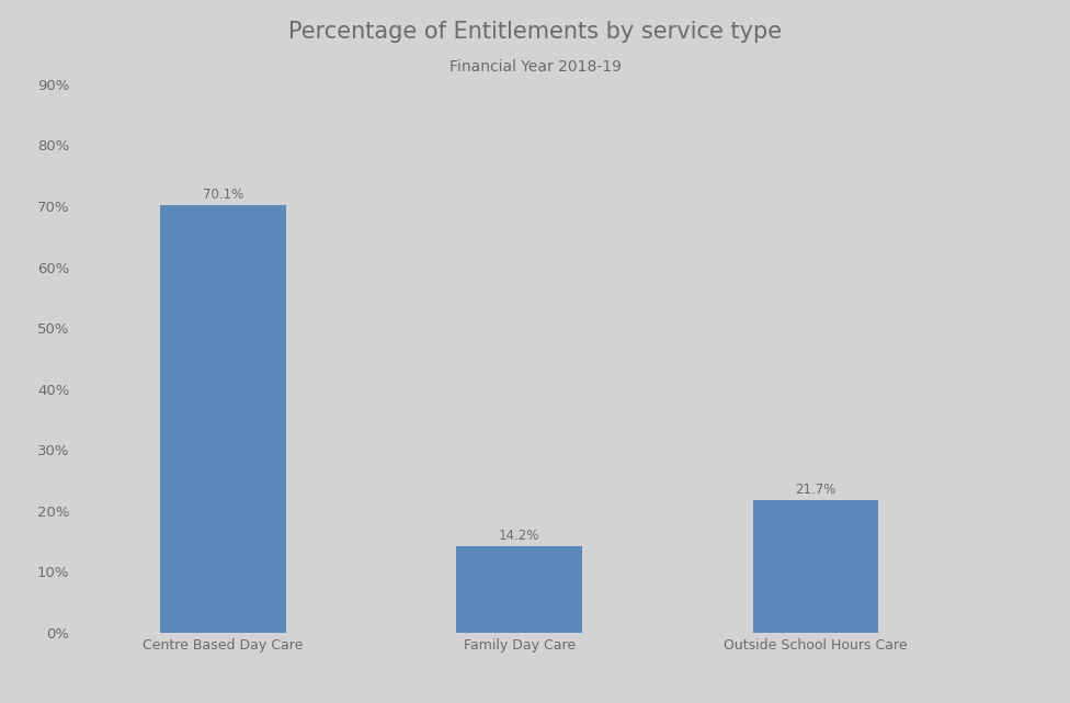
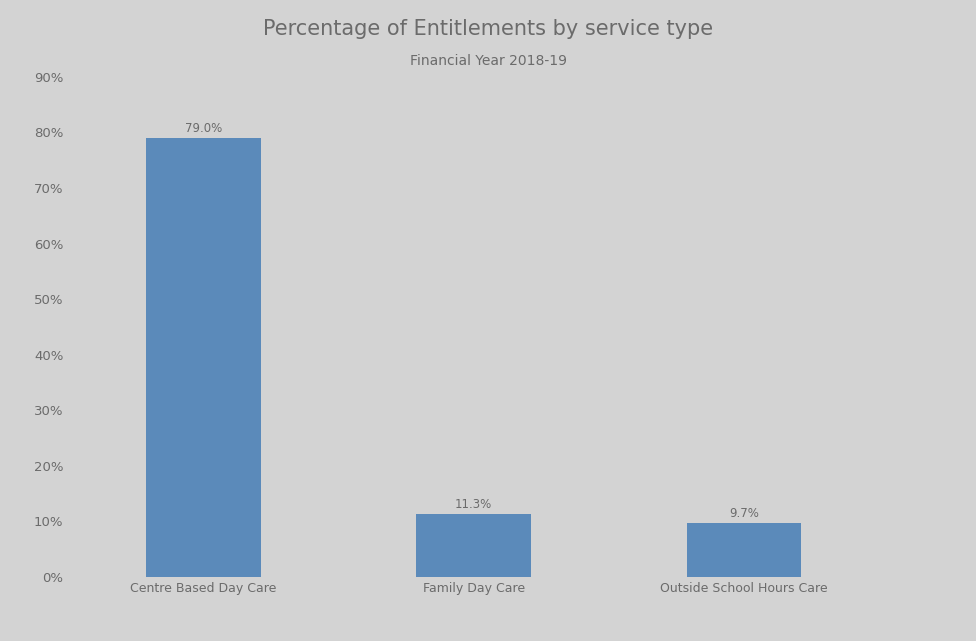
Centre Based Day Care: 70.1% -> 79.0%
Family Day Care: 14.2% -> 11.3%
Outside School Hours Care: 21.7% -> 9.7%
